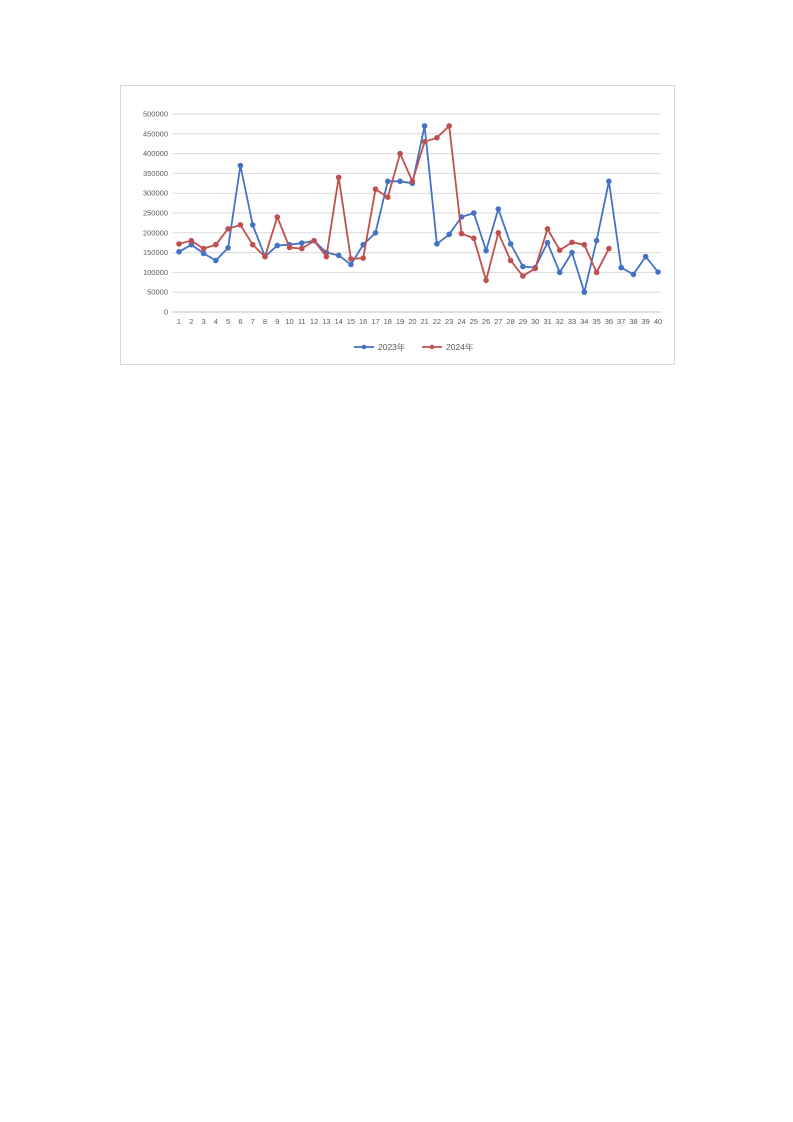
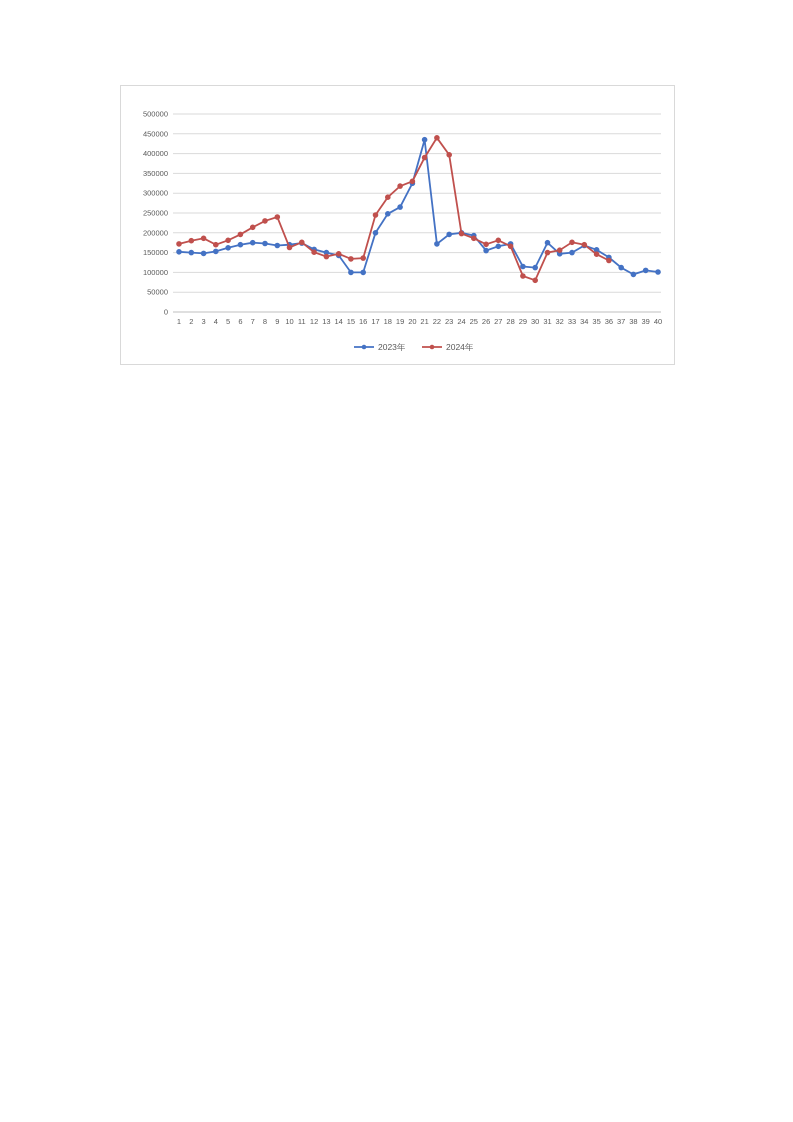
2023年/2: 170000 -> 150000
2024年/3: 160000 -> 190000
2023年/4: 130000 -> 150000
2024年/5: 210000 -> 180000
2023年/6: 370000 -> 170000
2024年/6: 220000 -> 200000
2023年/7: 220000 -> 180000
2024年/7: 170000 -> 210000
2023年/8: 140000 -> 170000
2024年/8: 140000 -> 230000
2024年/11: 160000 -> 180000
2023年/12: 180000 -> 160000
2024年/12: 180000 -> 150000
2024年/14: 340000 -> 150000
2023年/15: 120000 -> 100000
2023年/16: 170000 -> 100000
2024年/17: 310000 -> 240000
2023年/18: 330000 -> 250000
2023年/19: 330000 -> 260000
2024年/19: 400000 -> 320000
2023年/21: 470000 -> 440000
2024年/21: 430000 -> 390000
2024年/23: 470000 -> 400000
2023年/24: 240000 -> 200000
2023年/25: 250000 -> 190000
2024年/26: 80000 -> 170000
2023年/27: 260000 -> 170000
2024年/27: 200000 -> 180000
2024年/28: 130000 -> 170000
2024年/30: 110000 -> 80000
2024年/31: 210000 -> 150000
2023年/32: 100000 -> 150000
2023年/34: 50000 -> 170000
2023年/35: 180000 -> 160000
2024年/35: 100000 -> 150000
2023年/36: 330000 -> 140000
2024年/36: 160000 -> 130000
2023年/39: 140000 -> 100000
